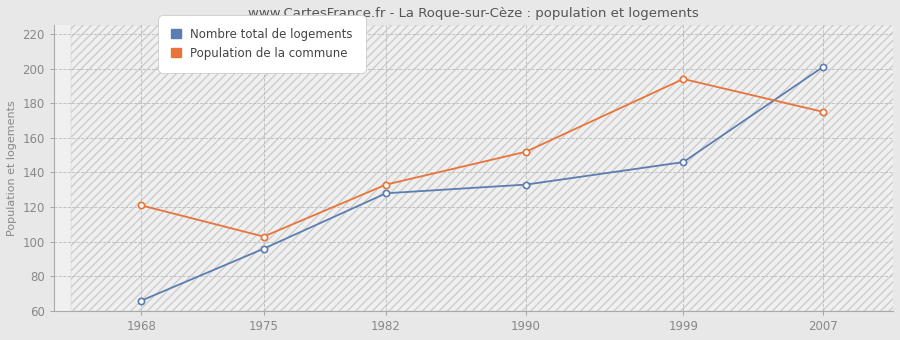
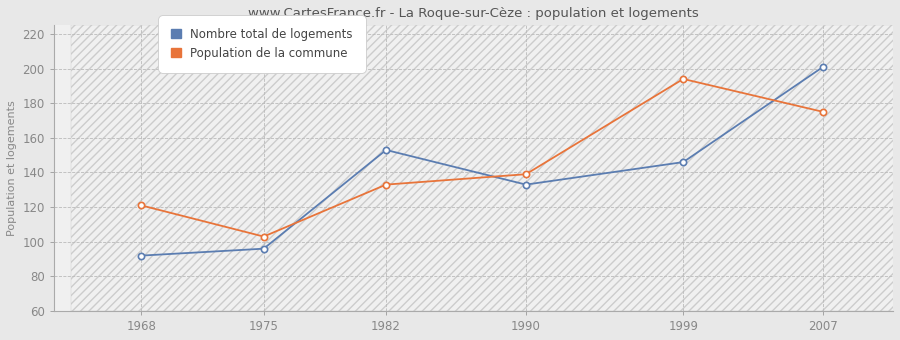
Nombre total de logements/1968: 66 -> 92
Nombre total de logements/1982: 128 -> 153
Population de la commune/1990: 152 -> 139
